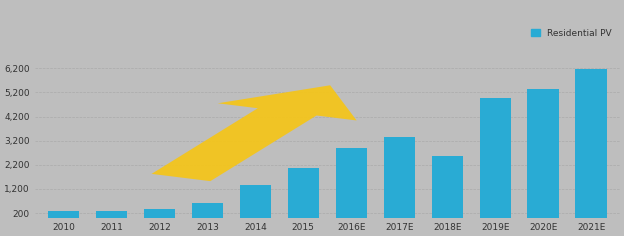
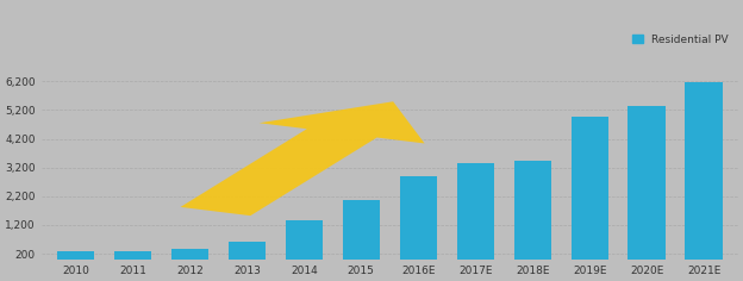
2018E: 2,550 -> 3,450
